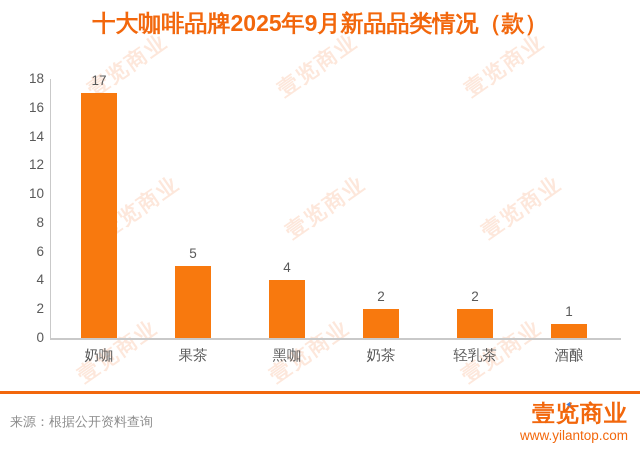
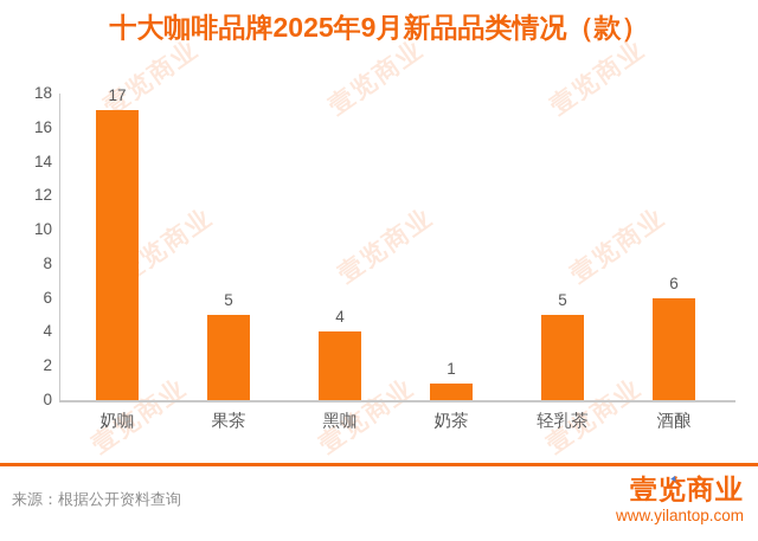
奶茶: 2 -> 1
轻乳茶: 2 -> 5
酒酿: 1 -> 6
